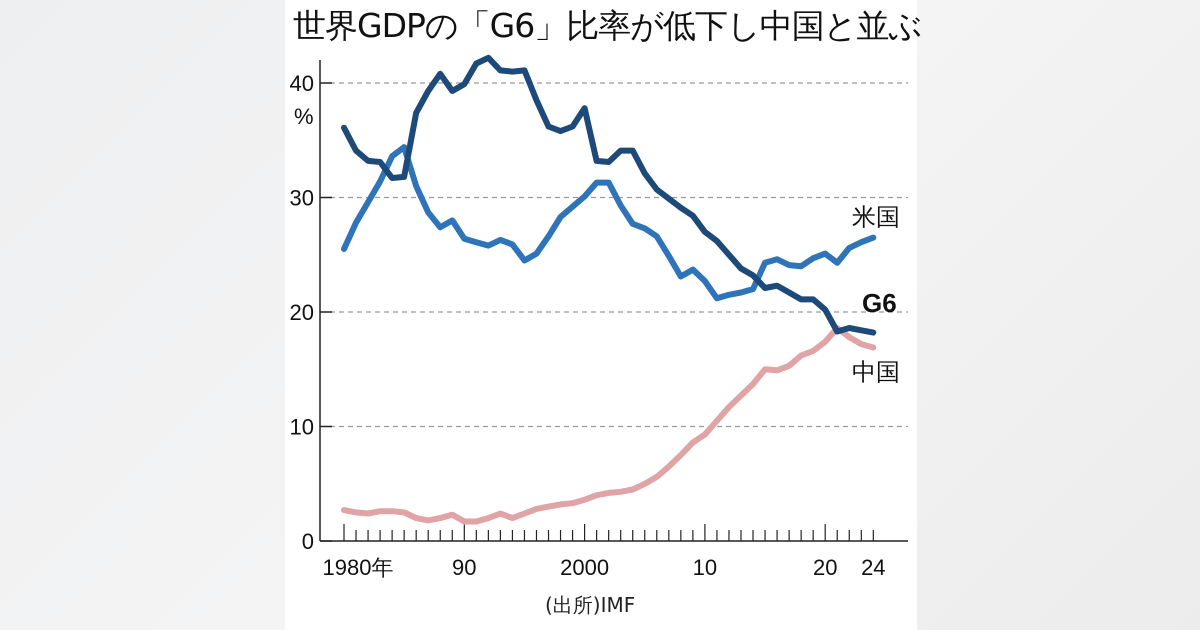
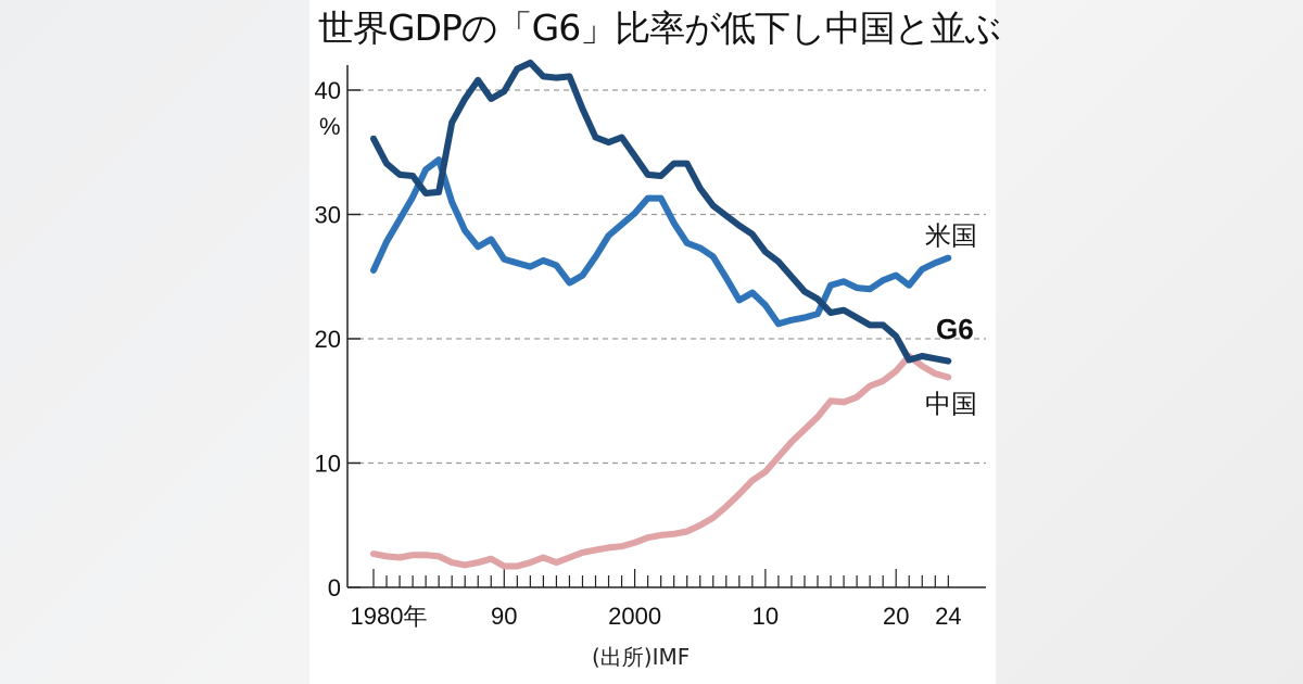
G6/2000: 37.8 -> 34.7
